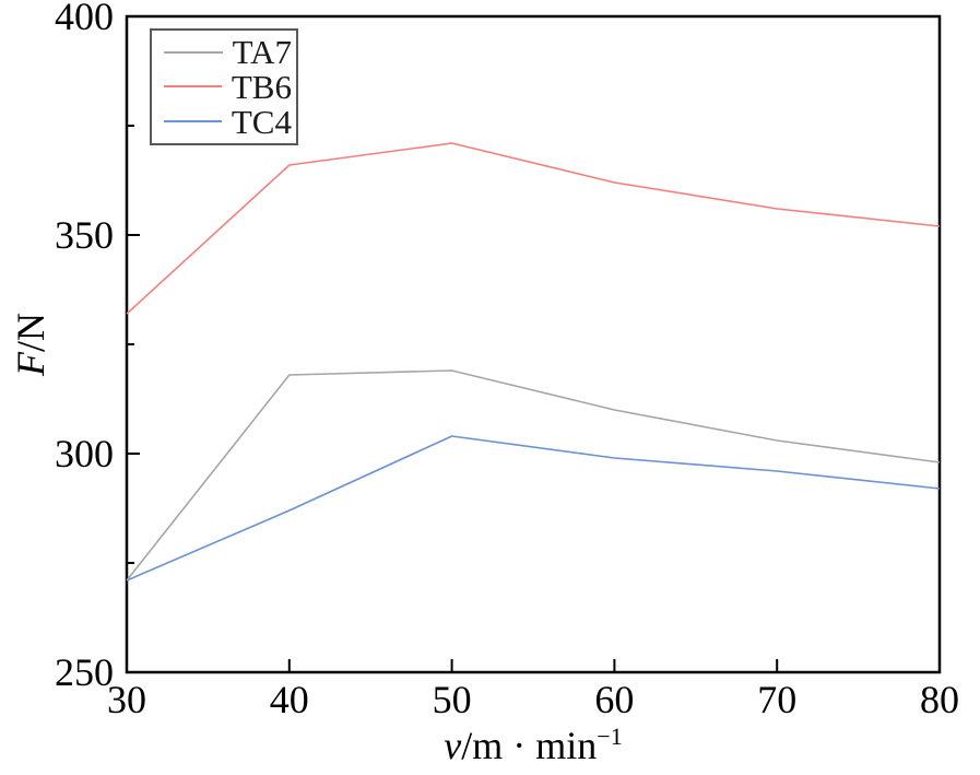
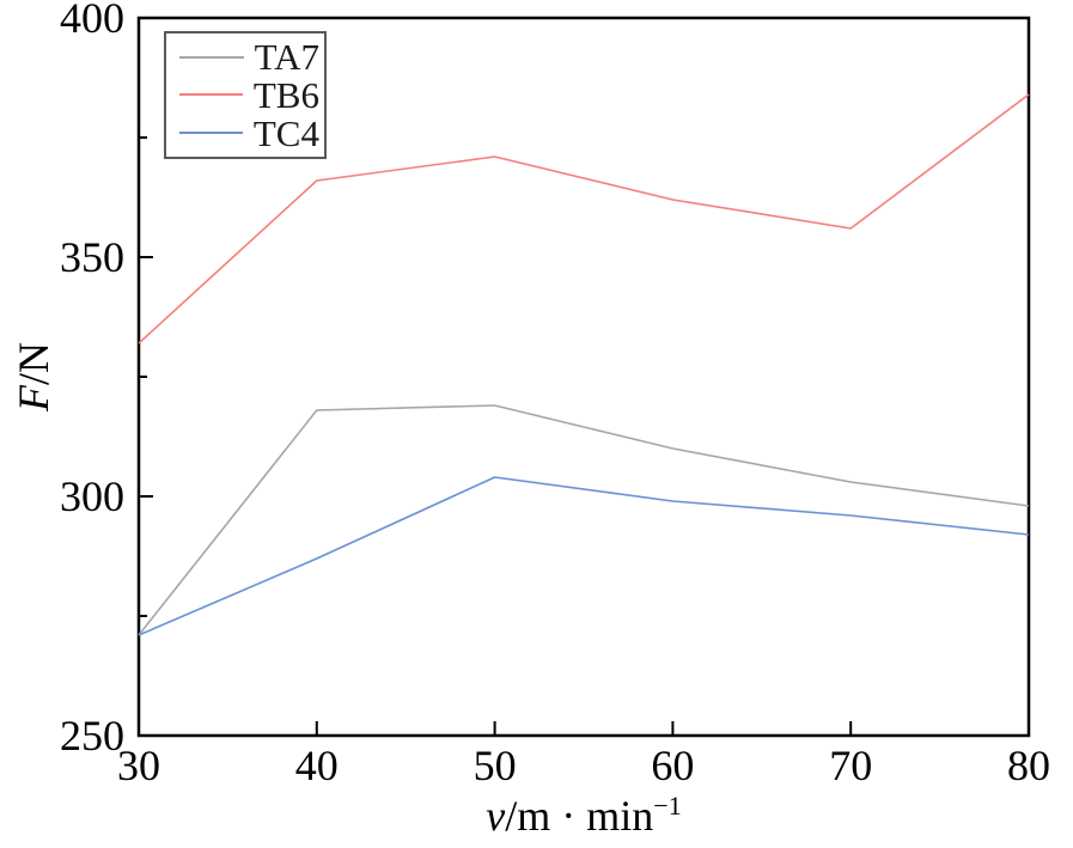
TB6/80: 352 -> 384
